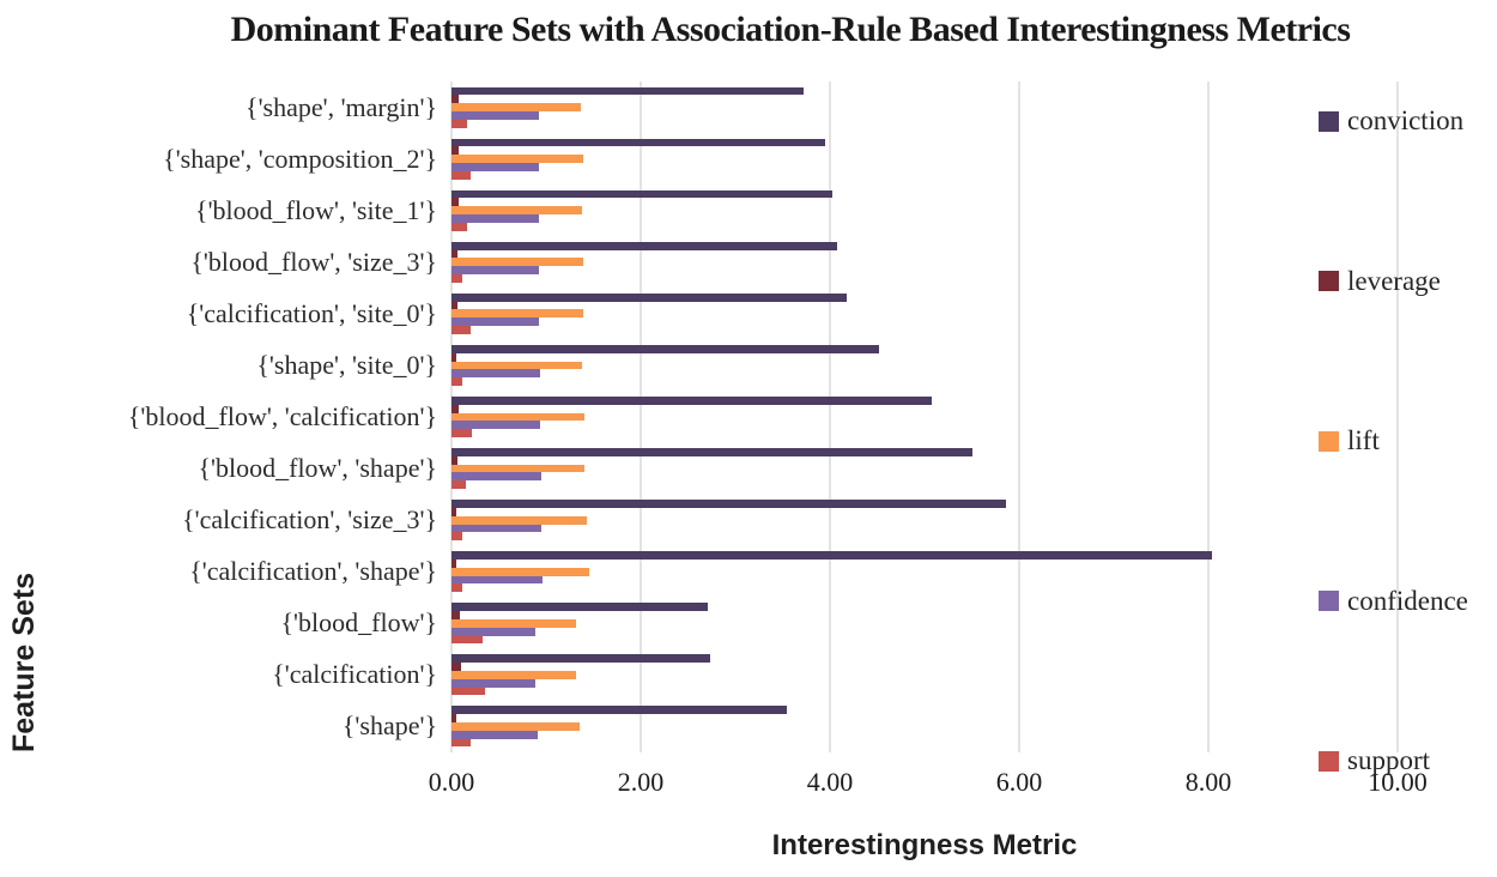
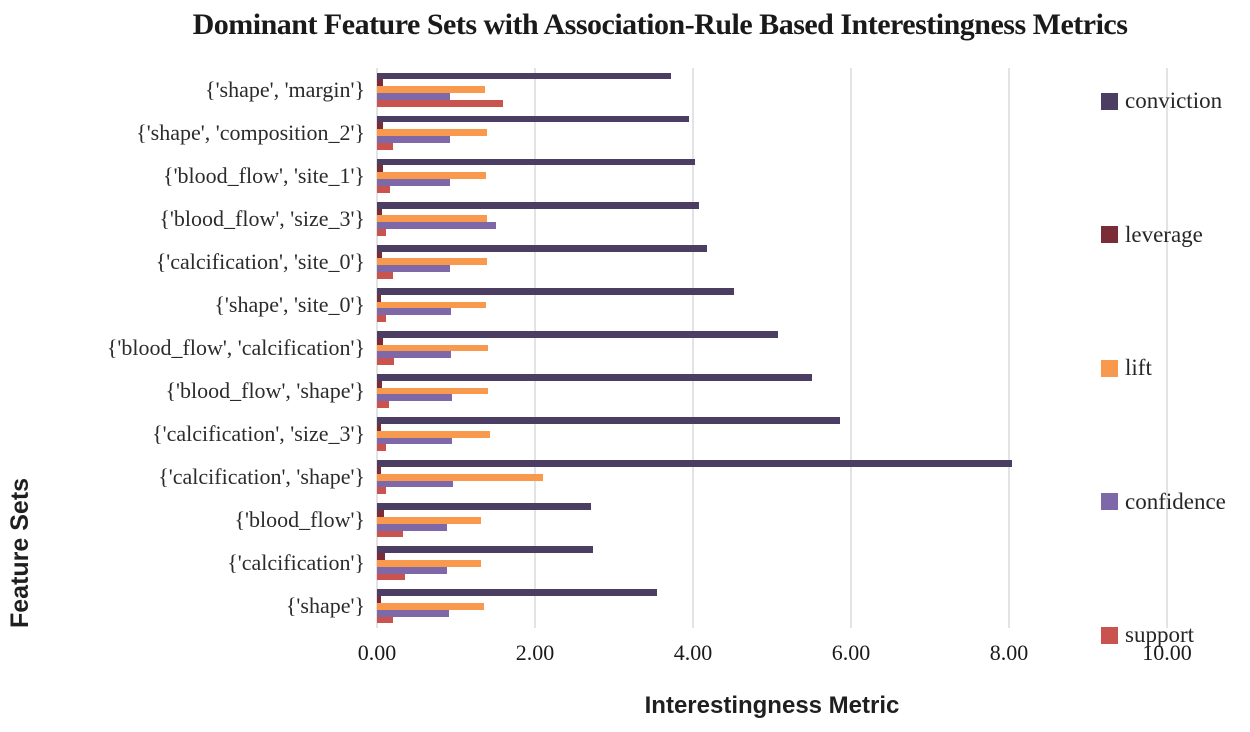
support/{'shape', 'margin'}: 0.2 -> 1.6
confidence/{'blood_flow', 'size_3'}: 0.9 -> 1.5
lift/{'calcification', 'shape'}: 1.4 -> 2.1
